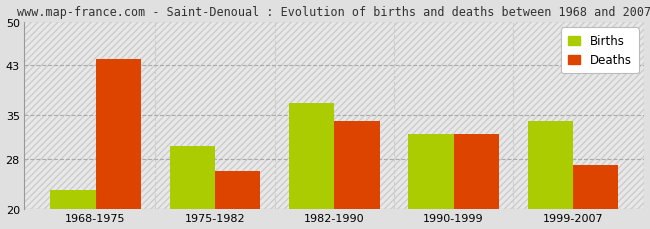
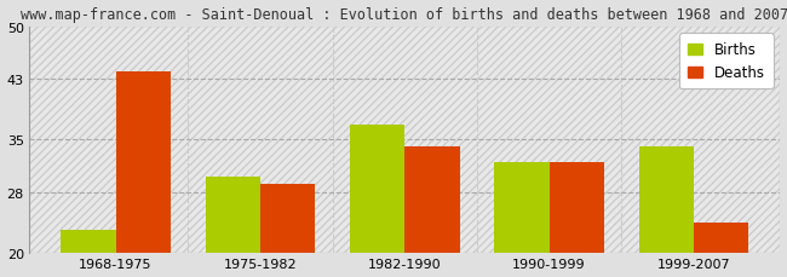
Deaths/1975-1982: 26 -> 29
Deaths/1999-2007: 27 -> 24
